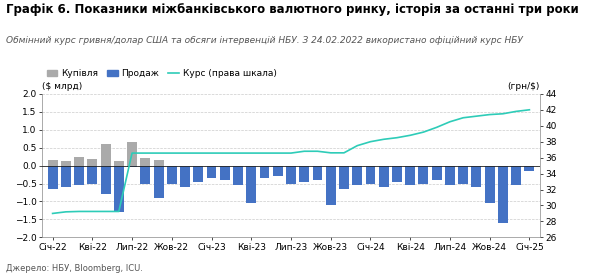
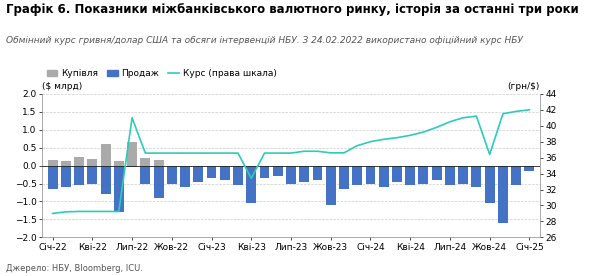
Курс (права шкала)/Лип-22: 36.6 -> 41.0
Курс (права шкала)/Кві-23: 36.6 -> 33.4
Курс (права шкала)/Жов-24: 41.4 -> 36.4
